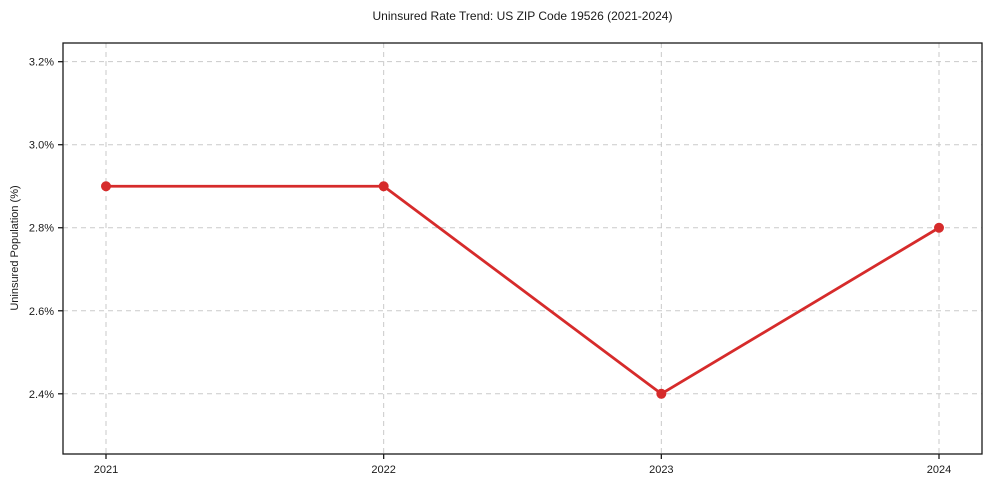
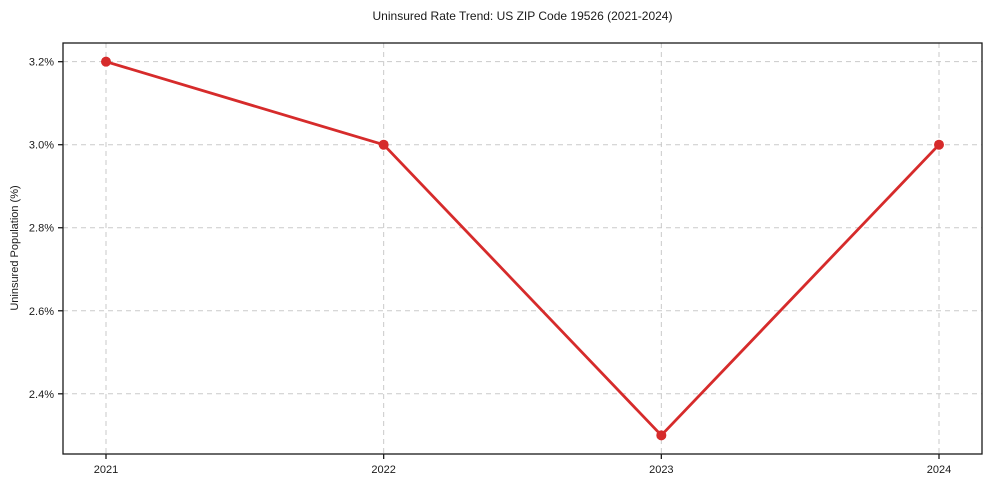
2021: 2.9% -> 3.2%
2022: 2.9% -> 3.0%
2023: 2.4% -> 2.3%
2024: 2.8% -> 3.0%
